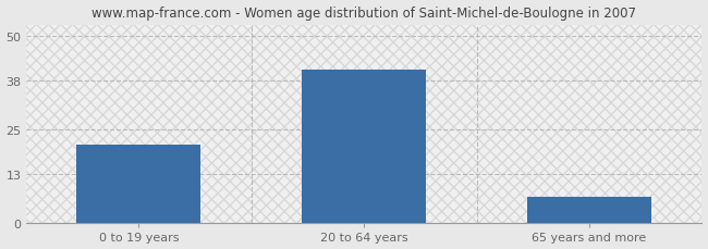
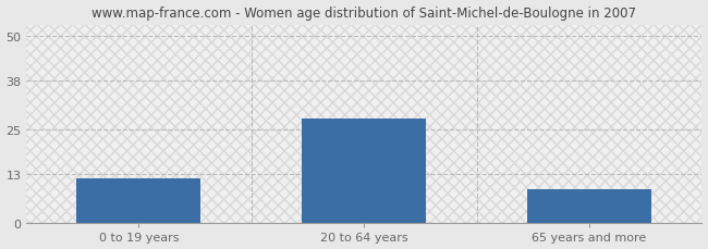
0 to 19 years: 21 -> 12
20 to 64 years: 41 -> 28
65 years and more: 7 -> 9
